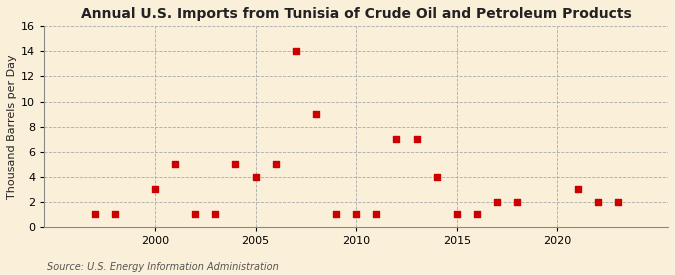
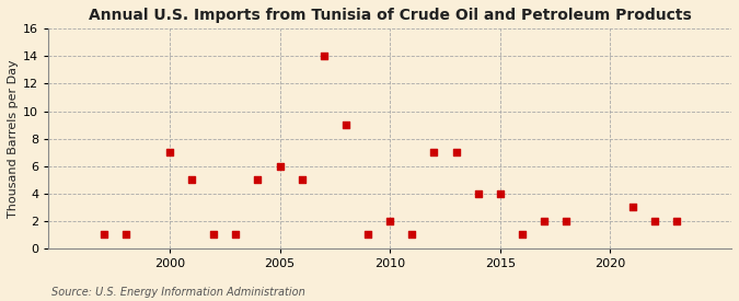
2000: 3 -> 7
2005: 4 -> 6
2010: 1 -> 2
2015: 1 -> 4
